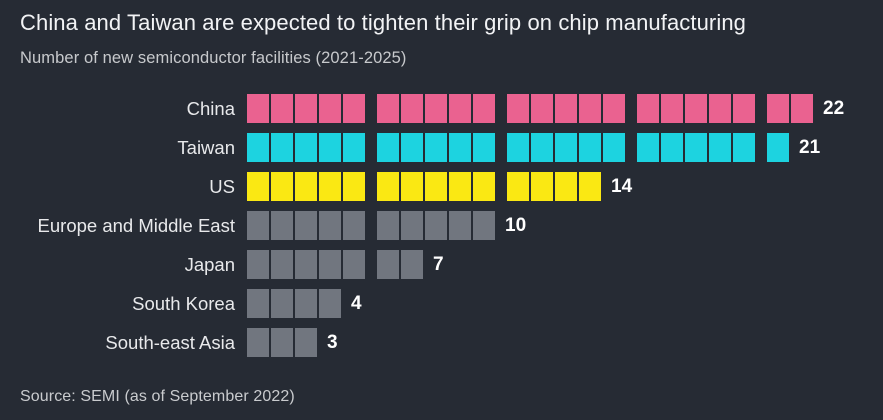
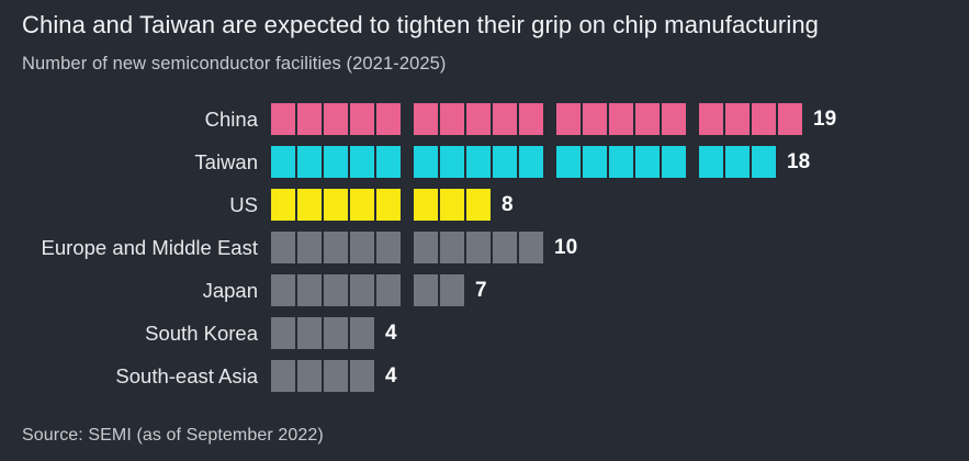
China: 22 -> 19
Taiwan: 21 -> 18
US: 14 -> 8
South-east Asia: 3 -> 4
